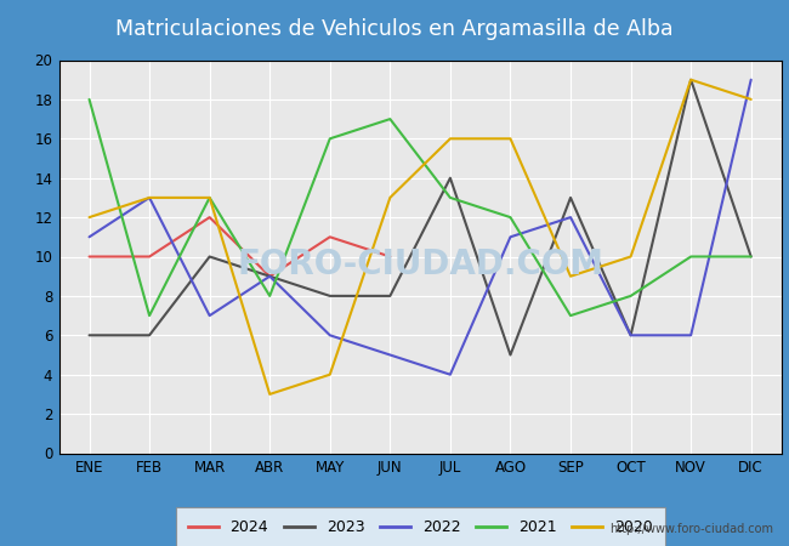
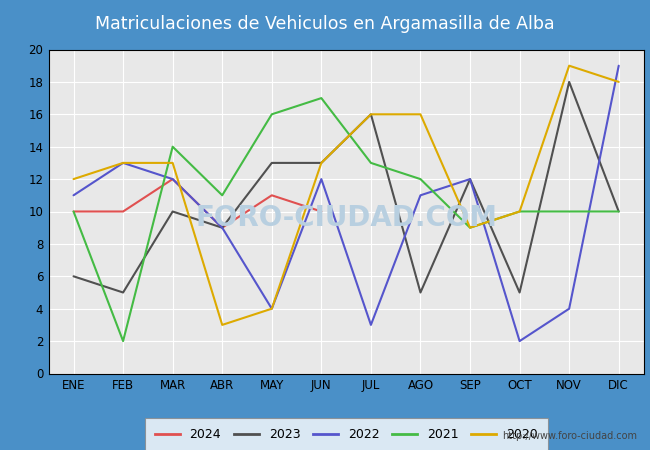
2021/ENE: 18 -> 10
2023/FEB: 6 -> 5
2021/FEB: 7 -> 2
2022/MAR: 7 -> 12
2021/MAR: 13 -> 14
2021/ABR: 8 -> 11
2023/MAY: 8 -> 13
2022/MAY: 6 -> 4
2023/JUN: 8 -> 13
2022/JUN: 5 -> 12
2023/JUL: 14 -> 16
2022/JUL: 4 -> 3
2023/SEP: 13 -> 12
2021/SEP: 7 -> 9
2023/OCT: 6 -> 5
2022/OCT: 6 -> 2
2021/OCT: 8 -> 10
2023/NOV: 19 -> 18
2022/NOV: 6 -> 4
